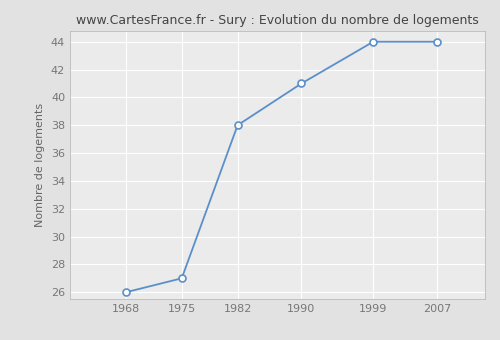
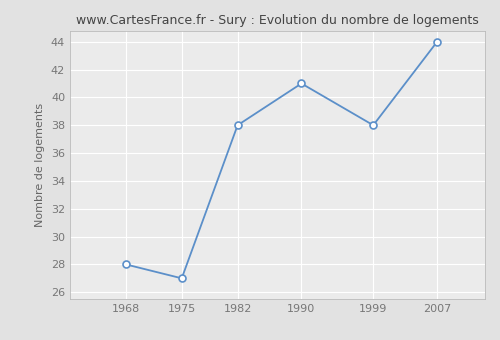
1968: 26 -> 28
1999: 44 -> 38
